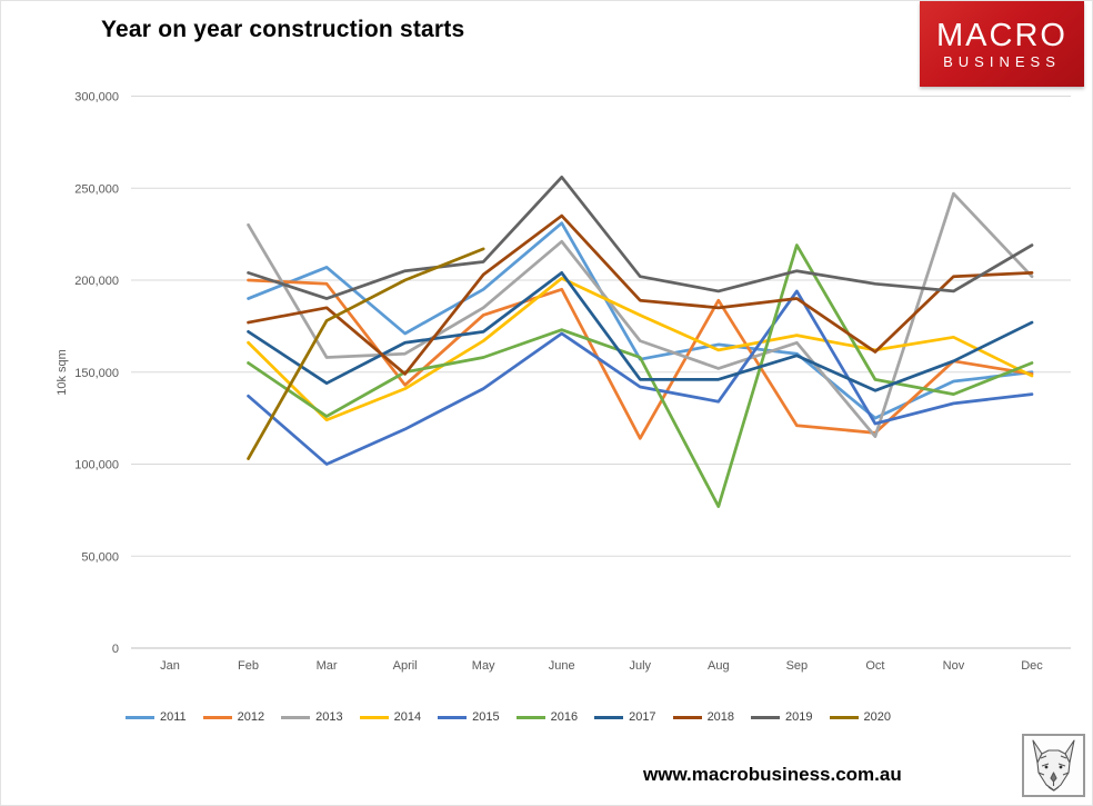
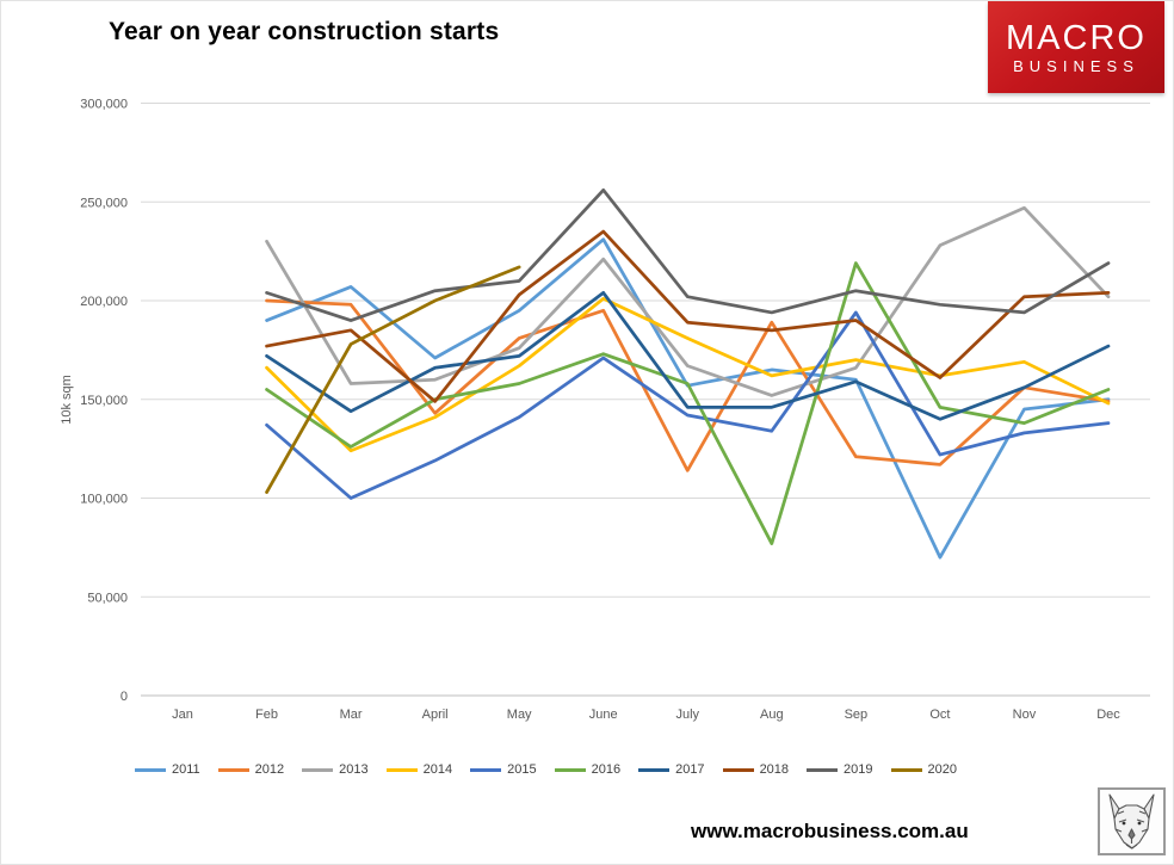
2013/May: 185000 -> 176000
2011/Oct: 125000 -> 70000
2013/Oct: 115000 -> 228000
